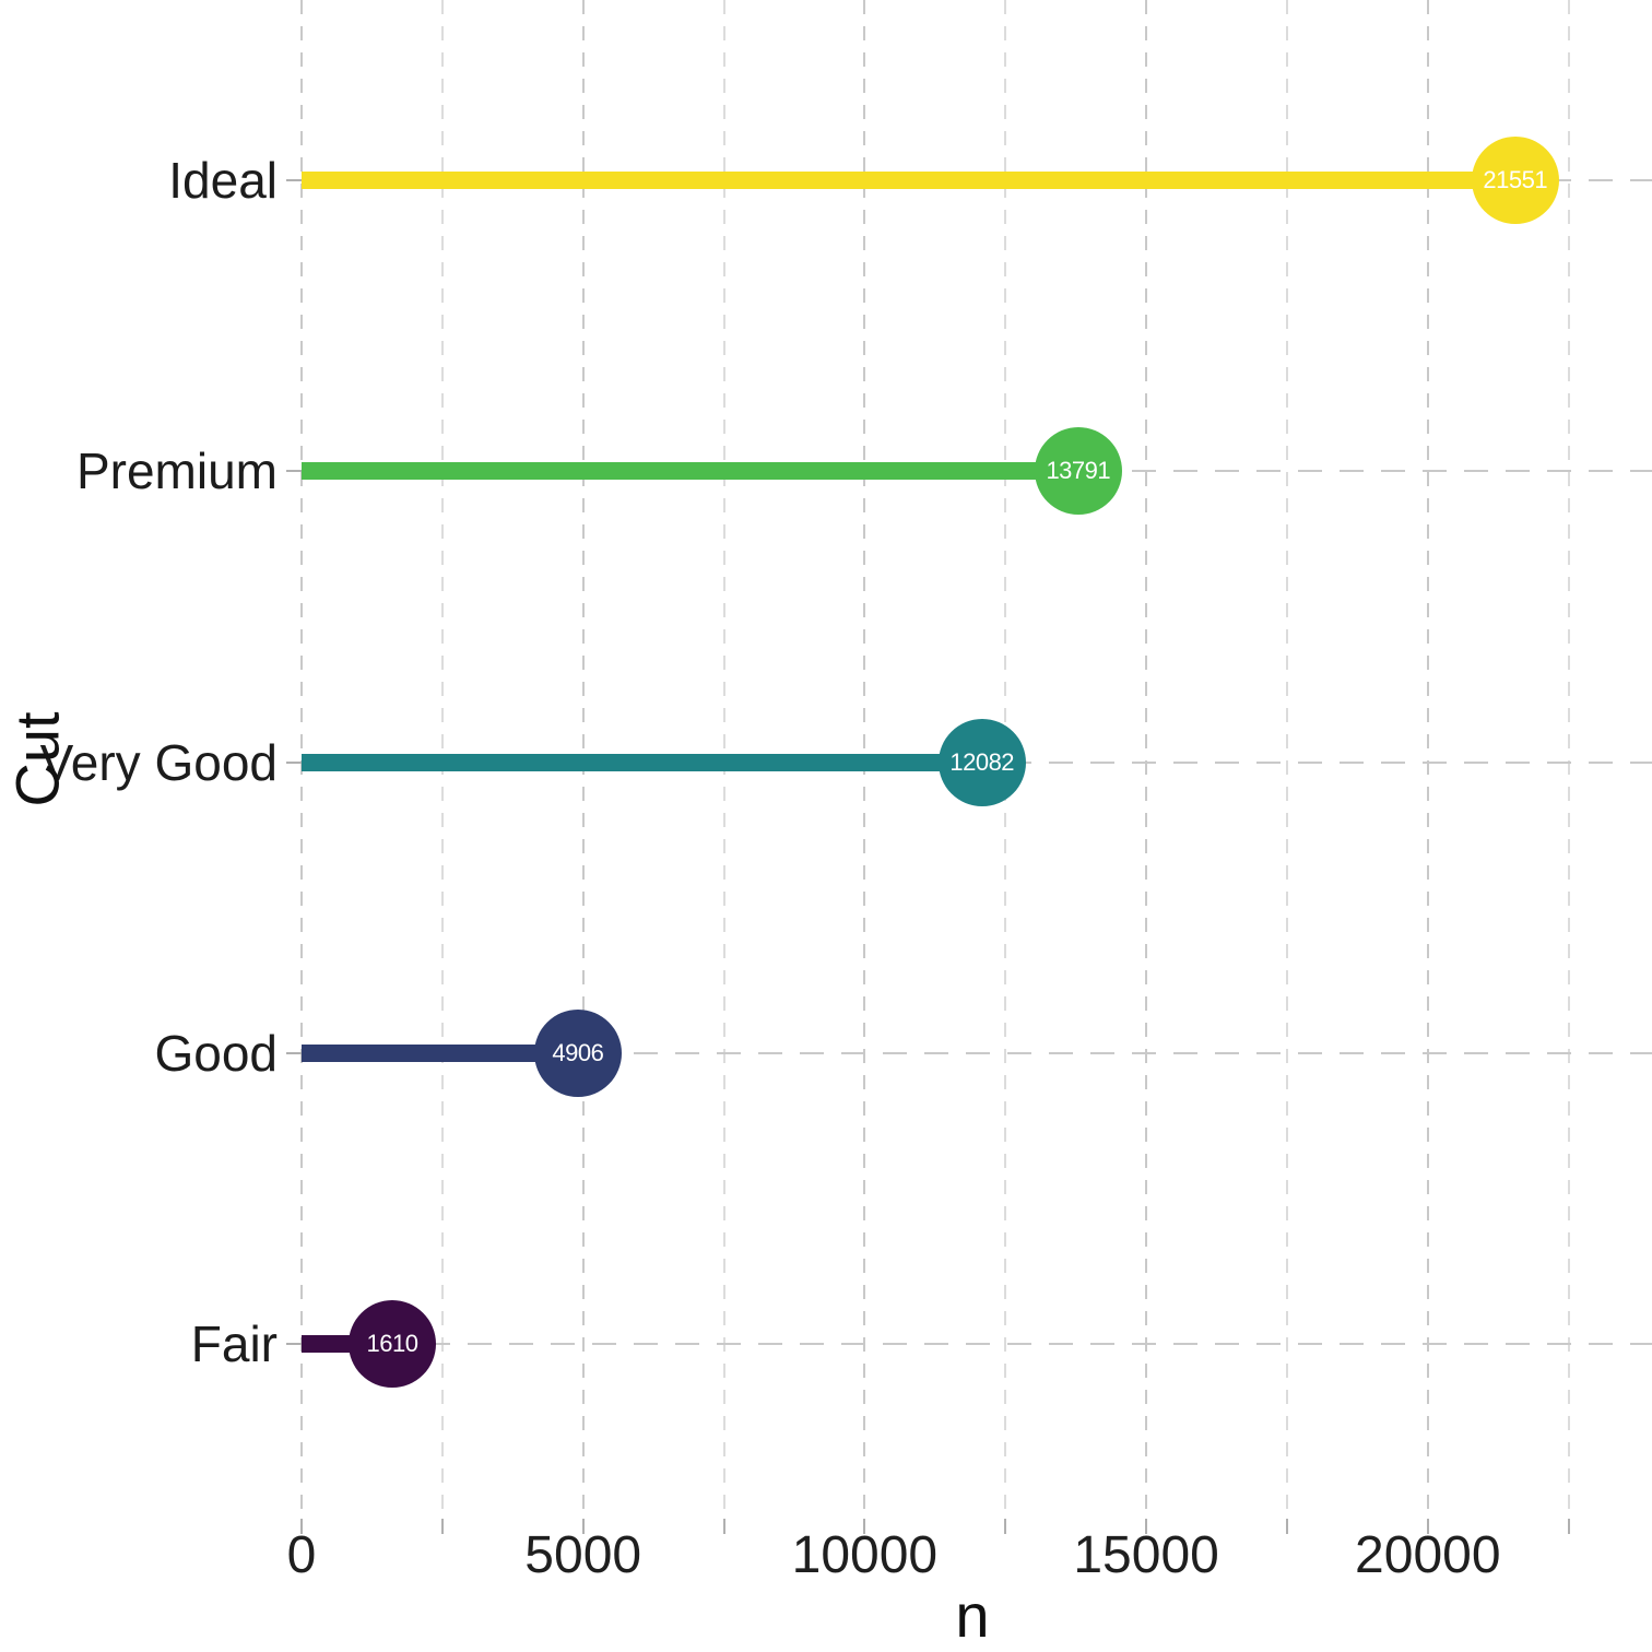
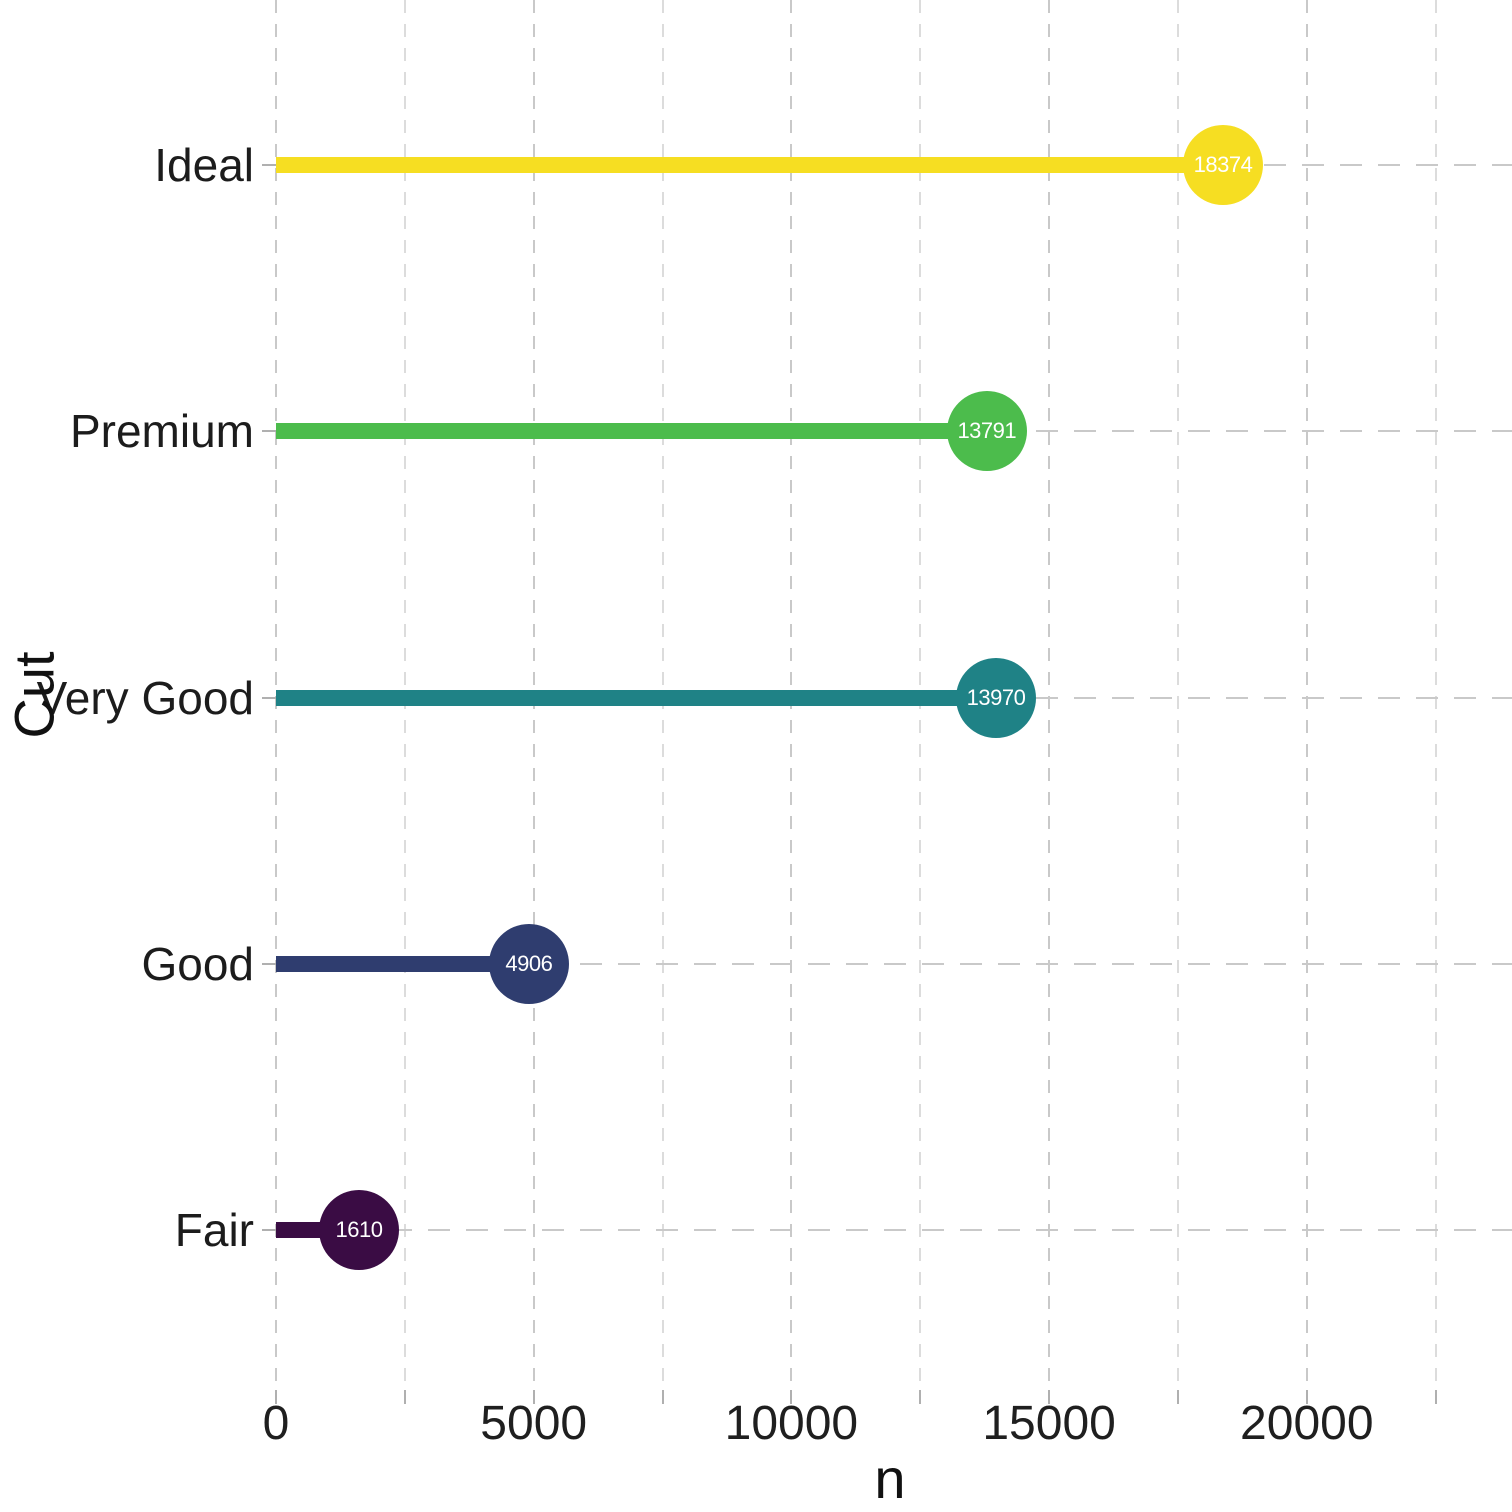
Ideal: 21551 -> 18374
Very Good: 12082 -> 13970
